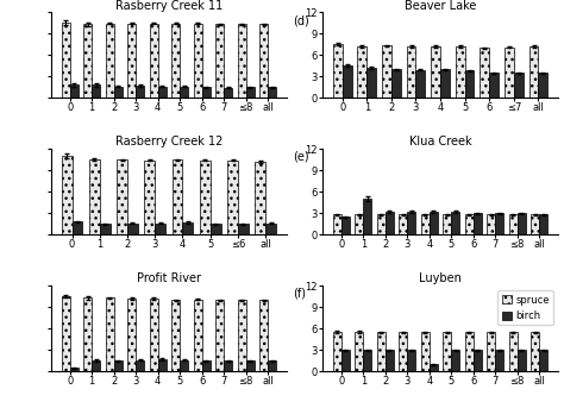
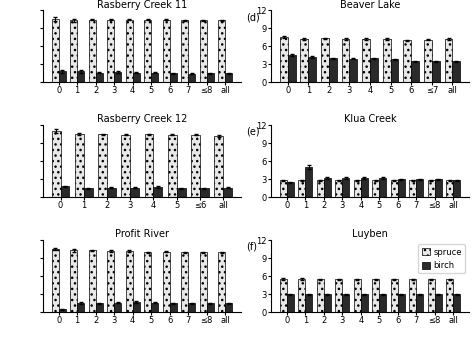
Luyben/birch/4: 1 -> 3
